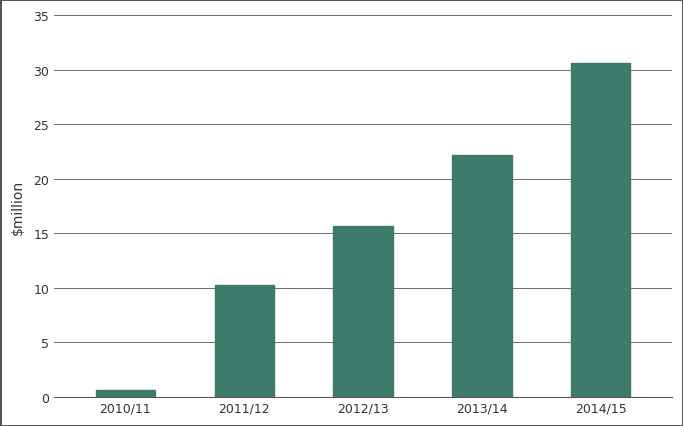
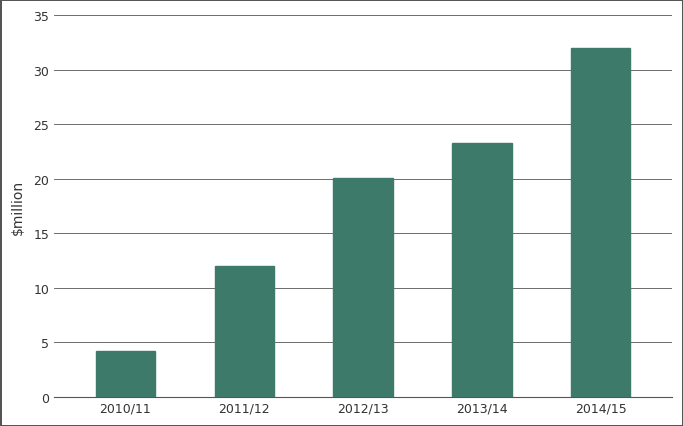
2010/11: 0.6 -> 4.2
2011/12: 10.3 -> 12.0
2012/13: 15.7 -> 20.1
2013/14: 22.2 -> 23.3
2014/15: 30.6 -> 32.0
